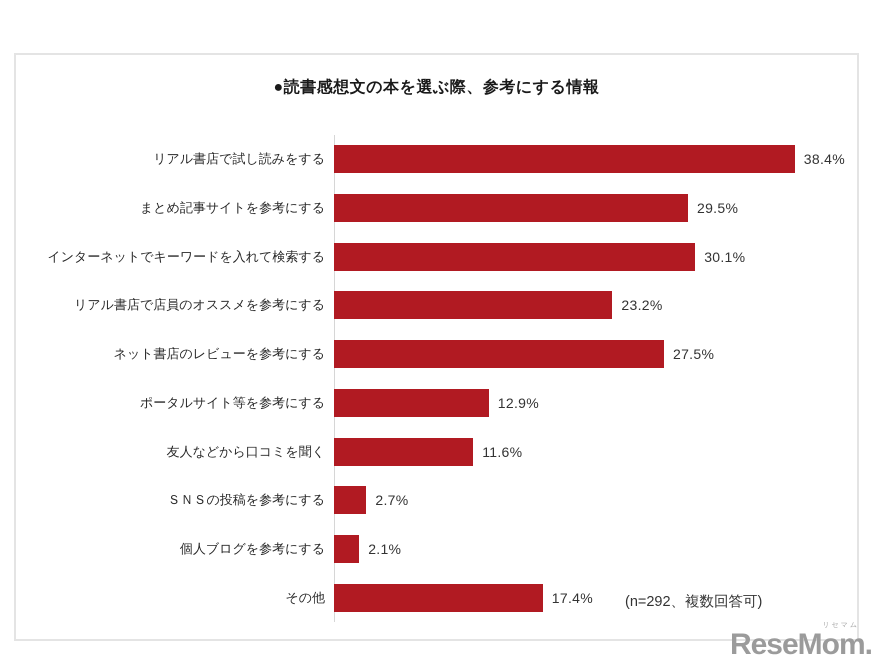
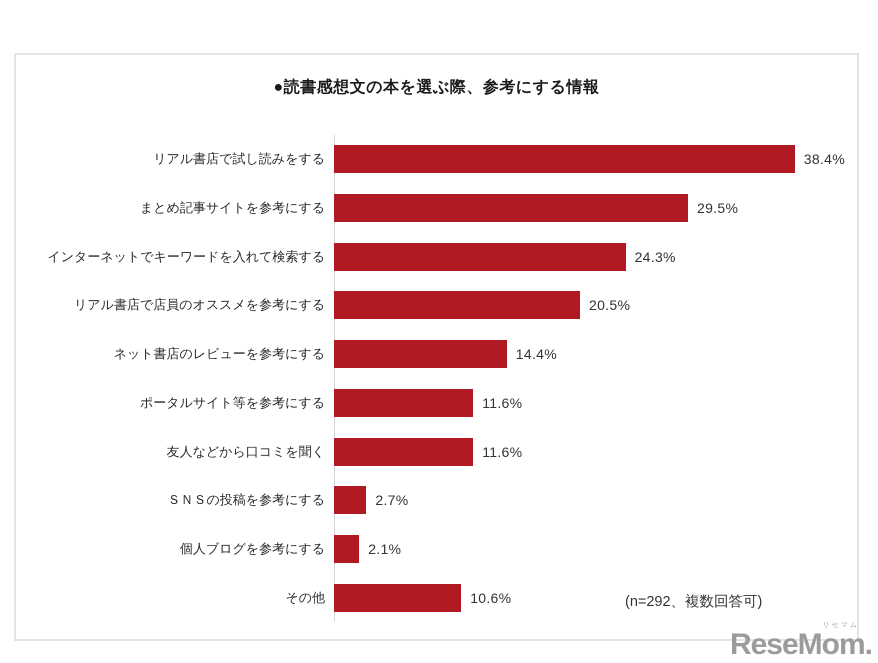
インターネットでキーワードを入れて検索する: 30.1% -> 24.3%
リアル書店で店員のオススメを参考にする: 23.2% -> 20.5%
ネット書店のレビューを参考にする: 27.5% -> 14.4%
ポータルサイト等を参考にする: 12.9% -> 11.6%
その他: 17.4% -> 10.6%
